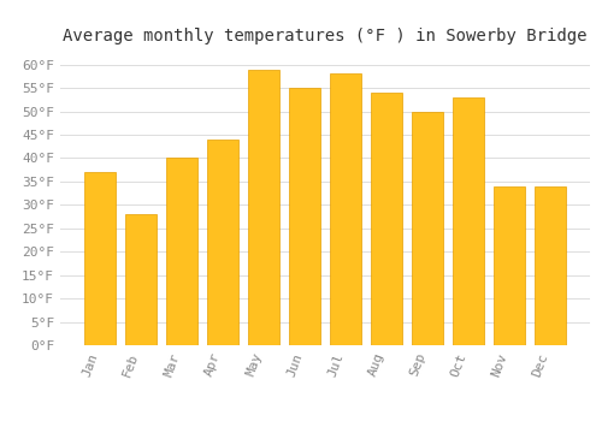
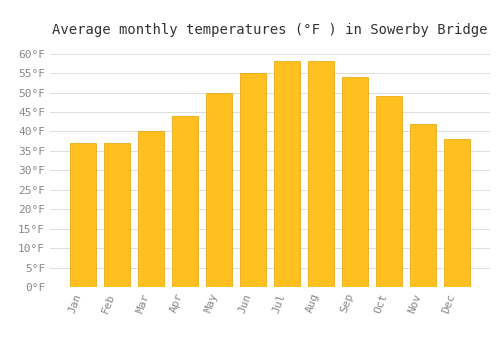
Feb: 28°F -> 37°F
May: 59°F -> 50°F
Aug: 54°F -> 58°F
Sep: 50°F -> 54°F
Oct: 53°F -> 49°F
Nov: 34°F -> 42°F
Dec: 34°F -> 38°F
